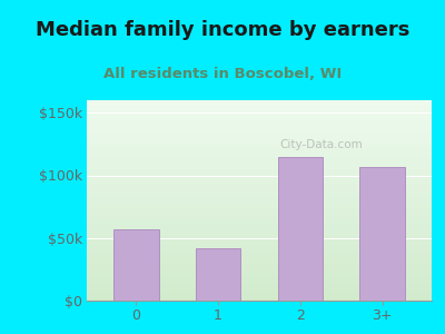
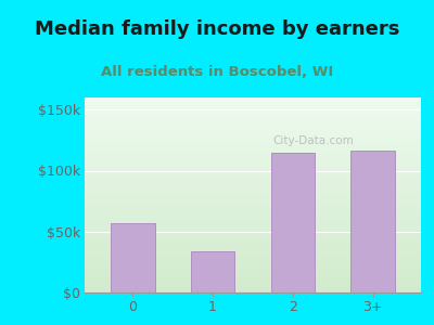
1: $42k -> $34k
3+: $107k -> $116k
